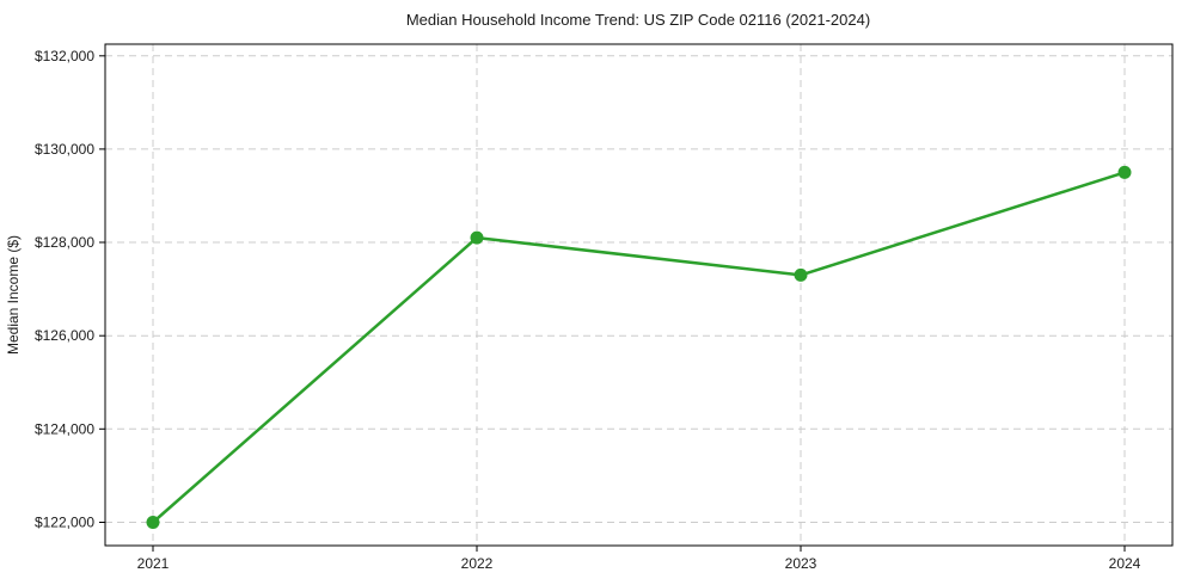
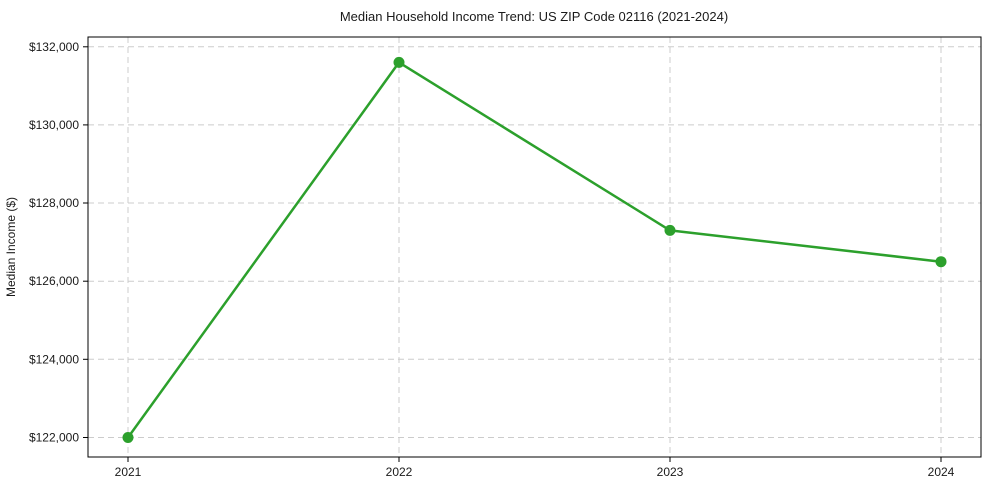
2022: $128100 -> $131600
2024: $129500 -> $126500
